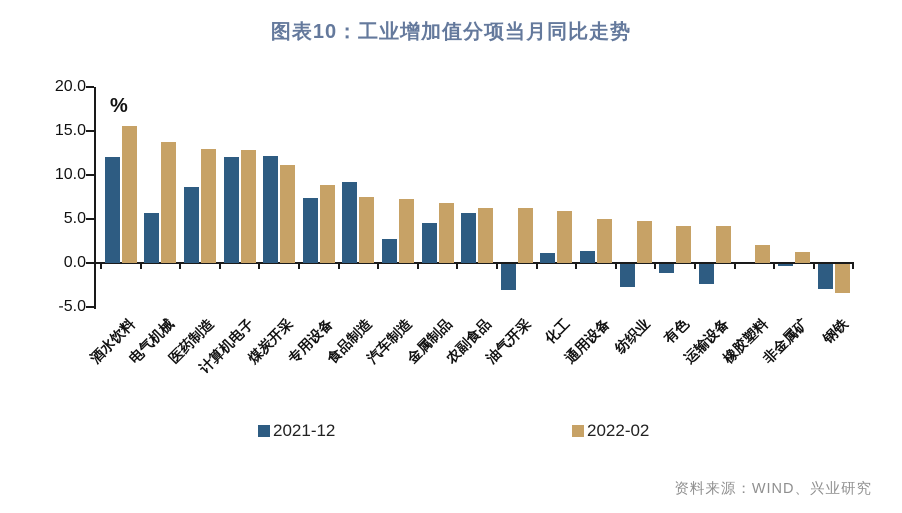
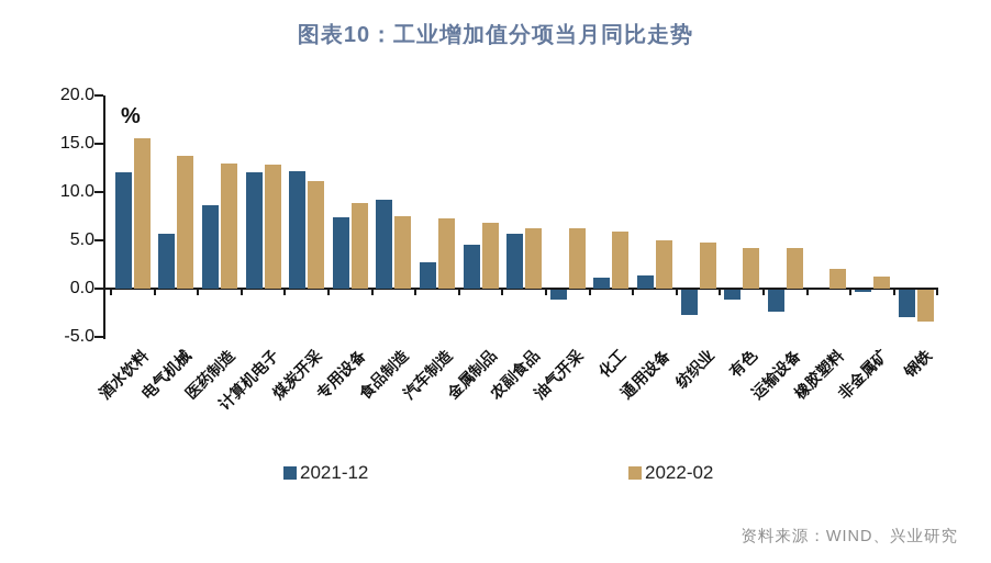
2021-12/油气开采: -3 -> -1
